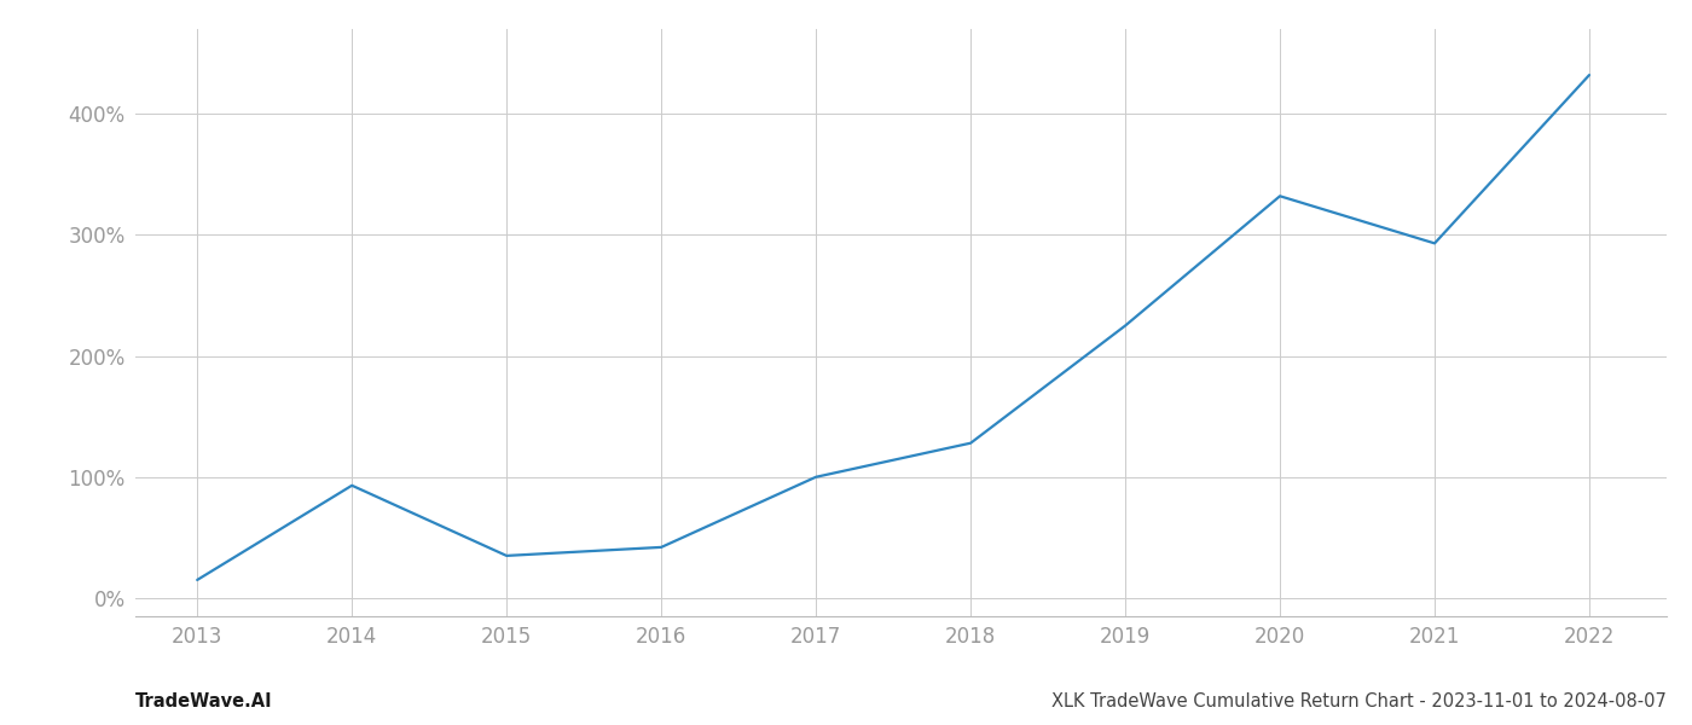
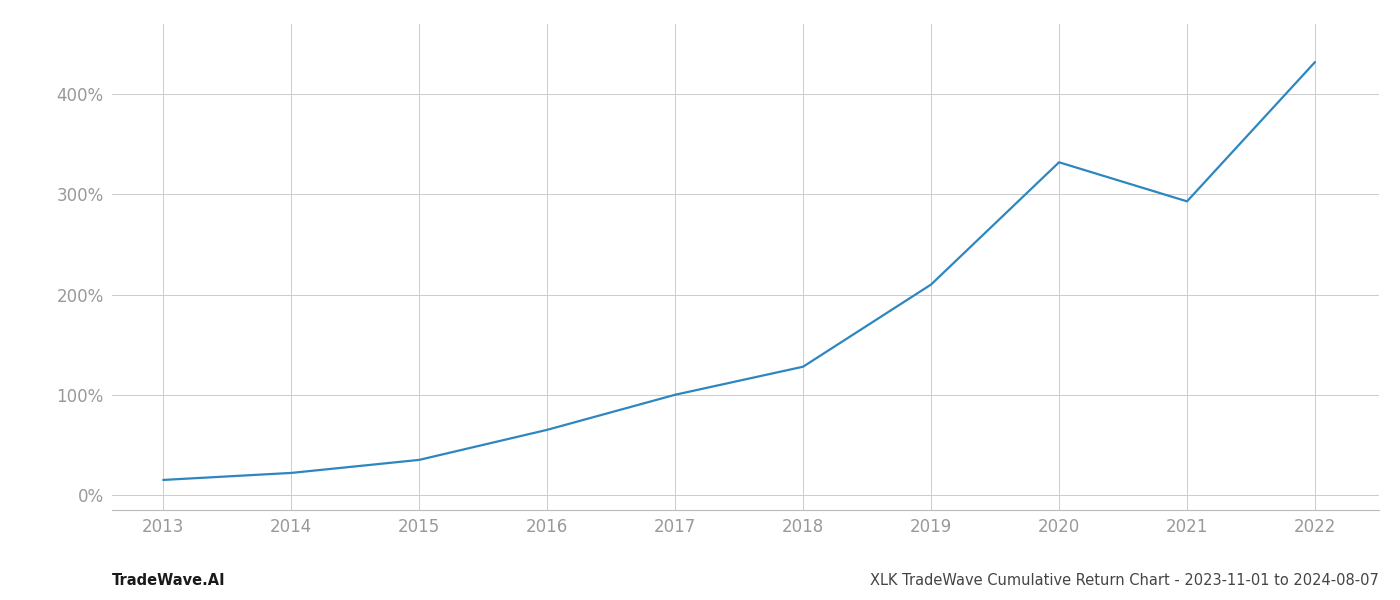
2014: 93% -> 22%
2016: 42% -> 65%
2019: 225% -> 210%
